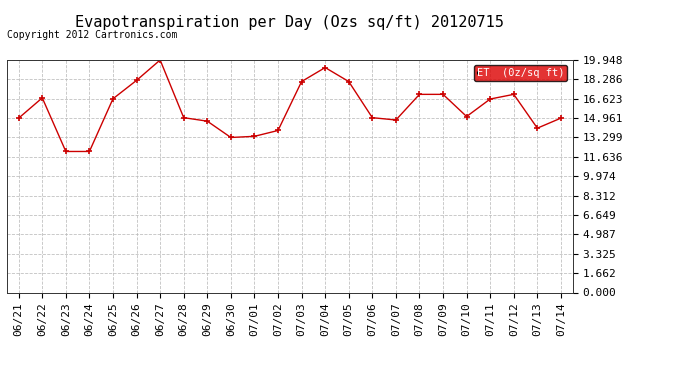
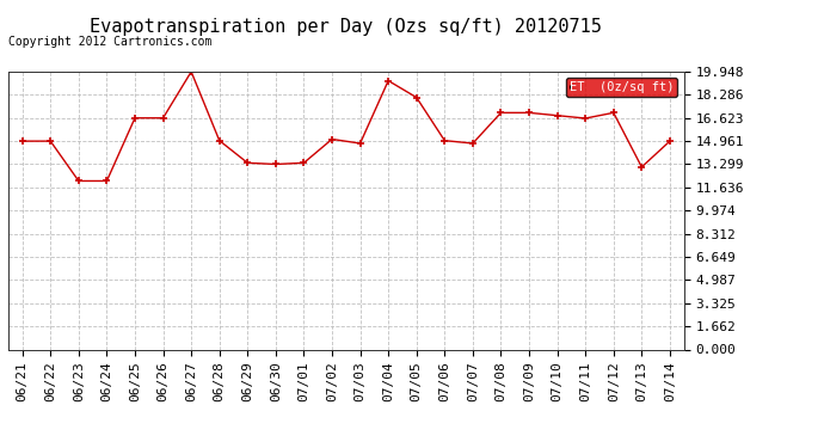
06/22: 16.7 -> 15.0
06/26: 18.2 -> 16.6
06/29: 14.7 -> 13.4
07/02: 13.9 -> 15.1
07/03: 18.1 -> 14.8
07/10: 15.1 -> 16.8
07/13: 14.1 -> 13.1
